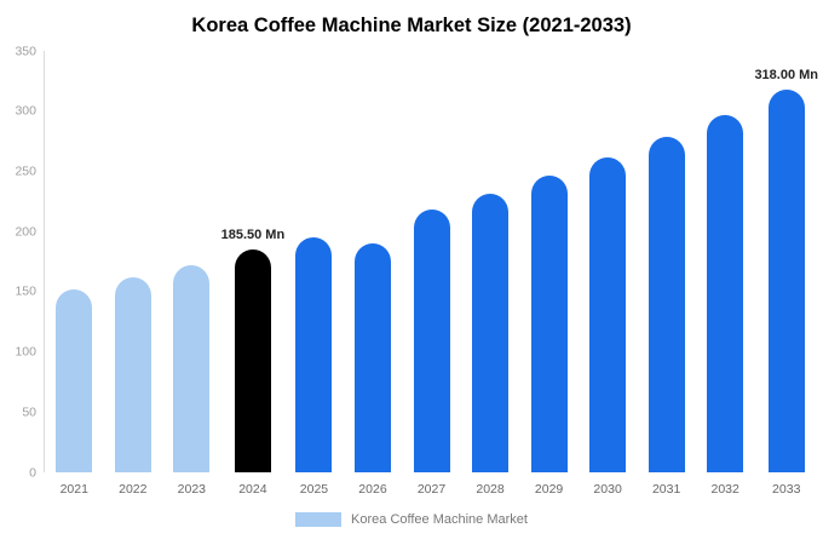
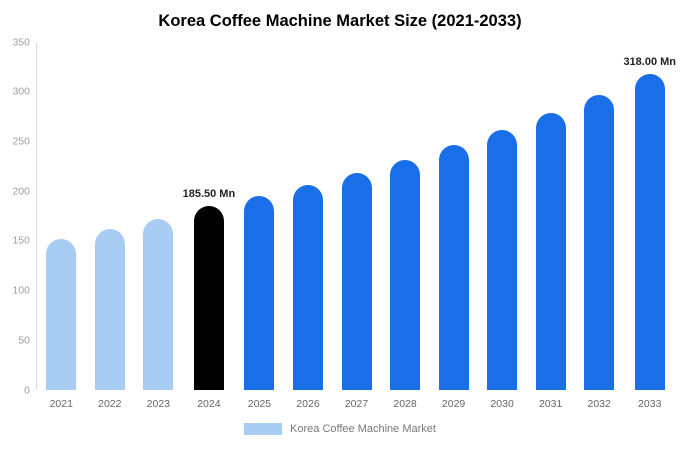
2026: 190 -> 210
